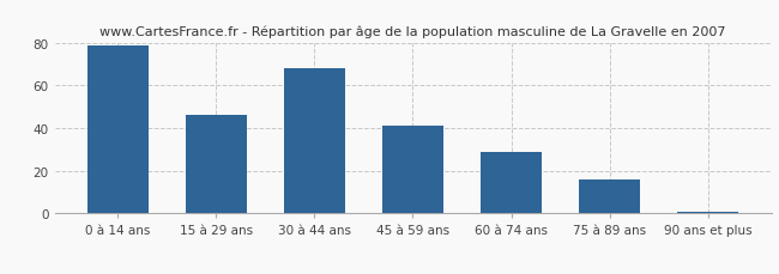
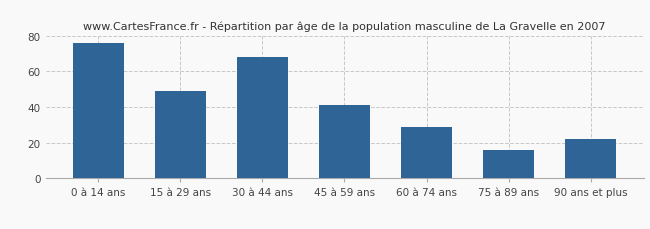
0 à 14 ans: 79 -> 76
15 à 29 ans: 46 -> 49
90 ans et plus: 1 -> 22
